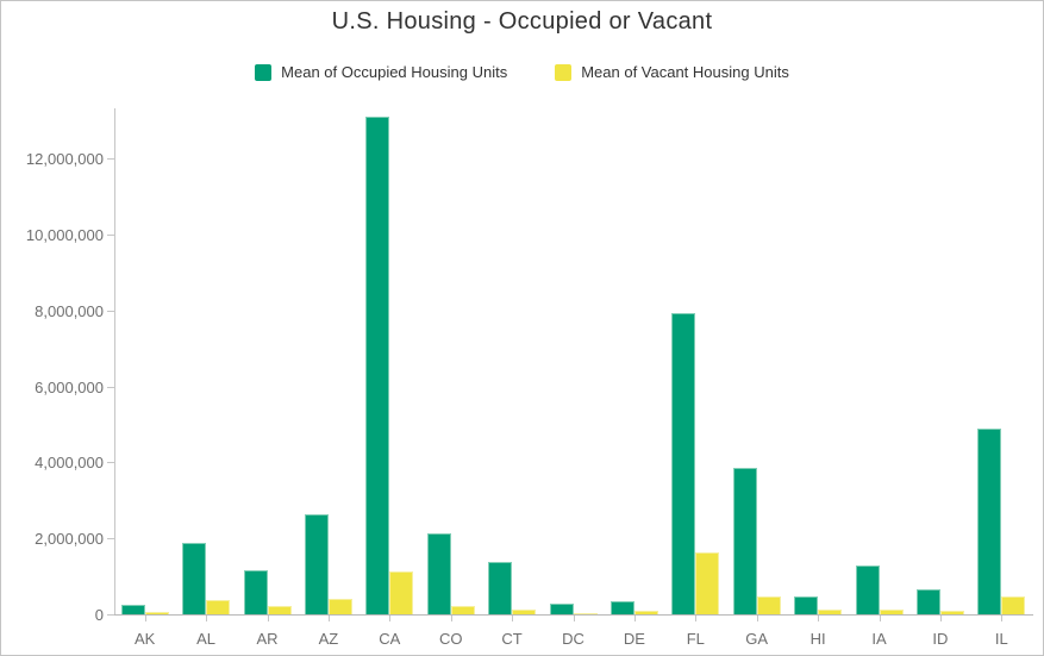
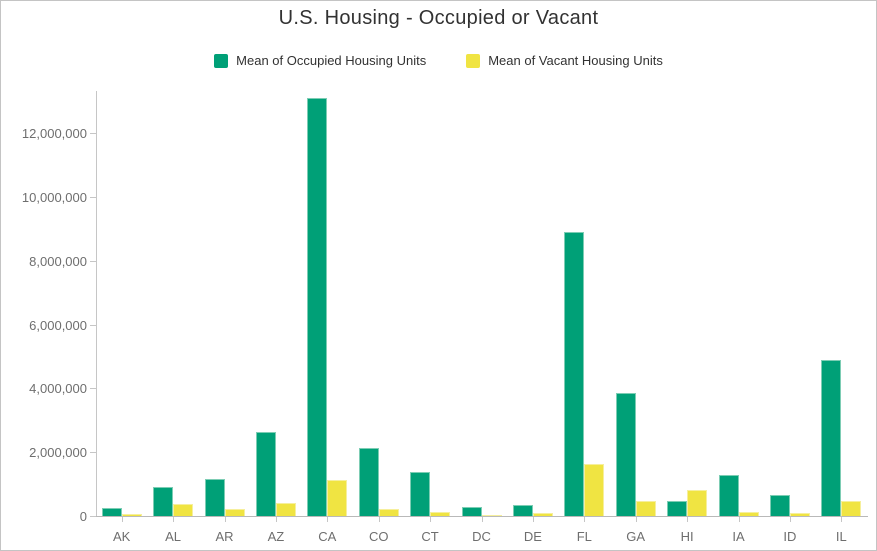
Mean of Occupied Housing Units/AL: 1900000 -> 900000
Mean of Occupied Housing Units/FL: 7900000 -> 8900000
Mean of Vacant Housing Units/HI: 100000 -> 800000
